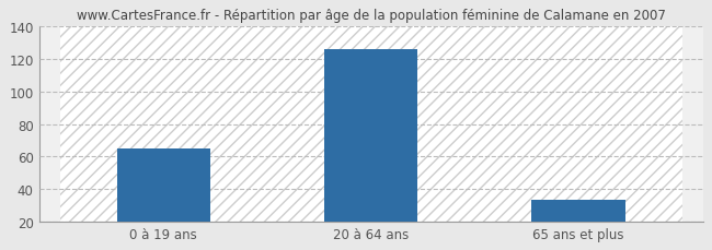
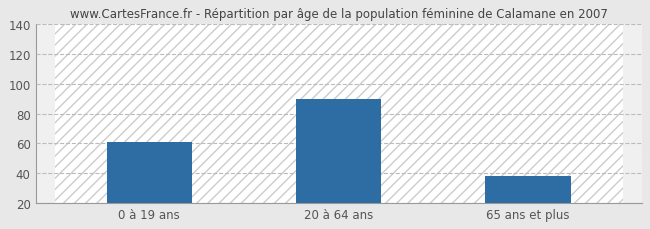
0 à 19 ans: 65 -> 61
20 à 64 ans: 126 -> 90
65 ans et plus: 33 -> 38
